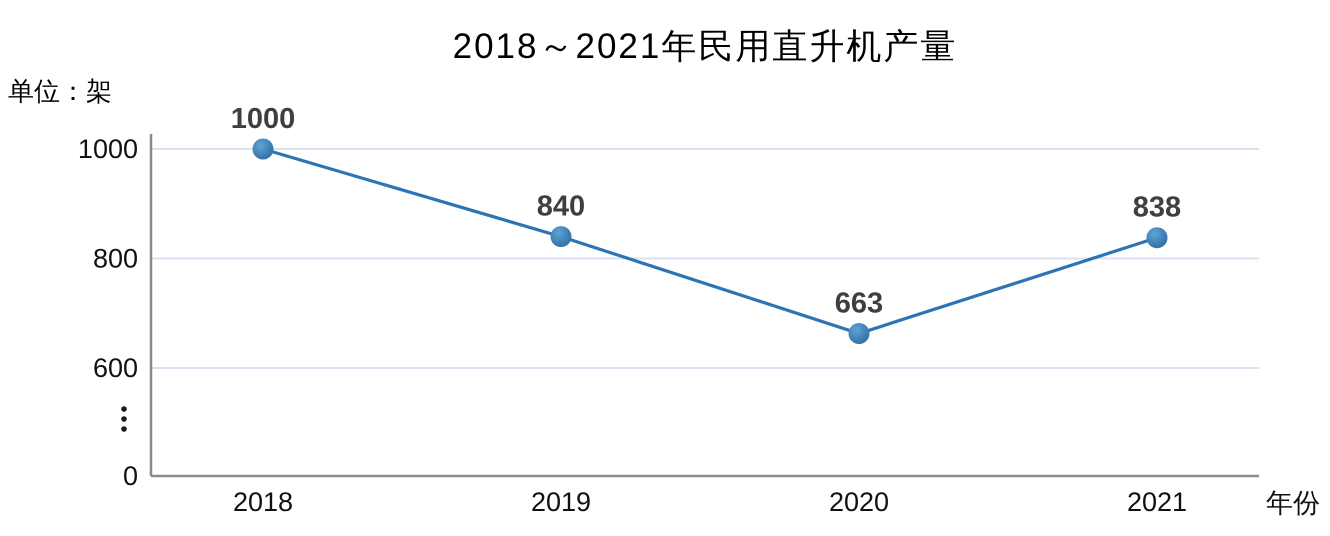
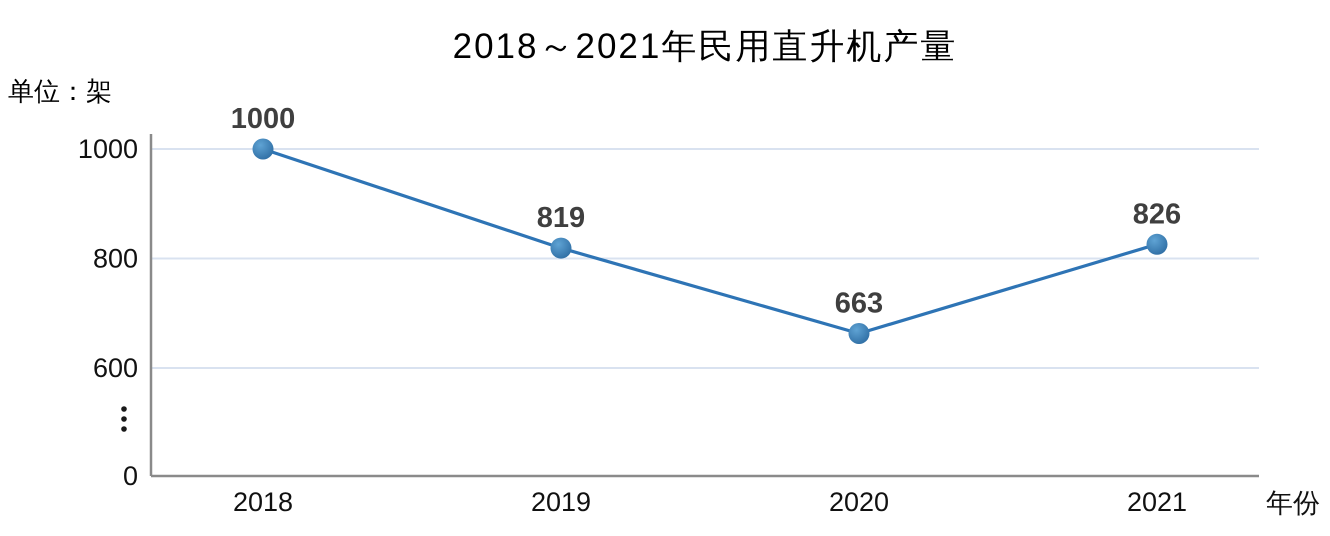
2019: 840 -> 819
2021: 838 -> 826
